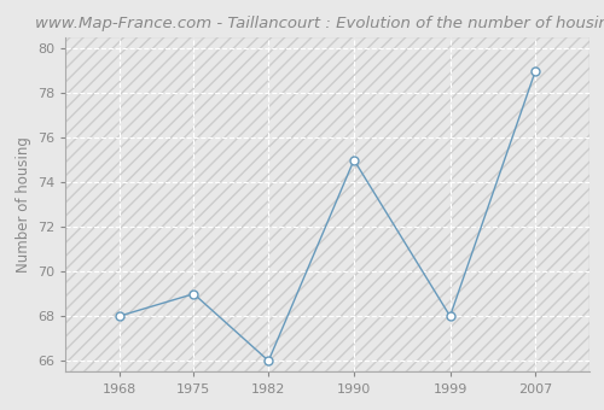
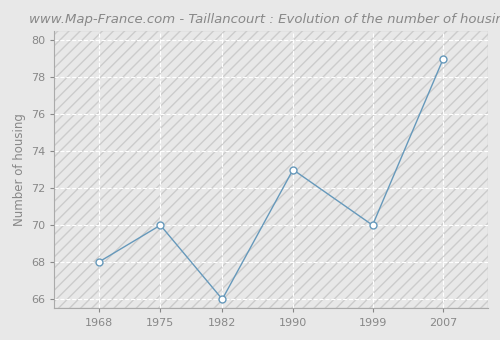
1975: 69 -> 70
1990: 75 -> 73
1999: 68 -> 70
